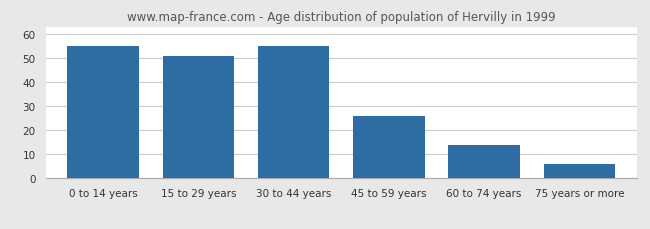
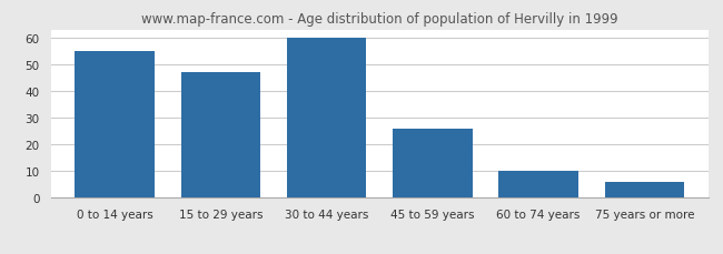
15 to 29 years: 51 -> 47
30 to 44 years: 55 -> 60
60 to 74 years: 14 -> 10
